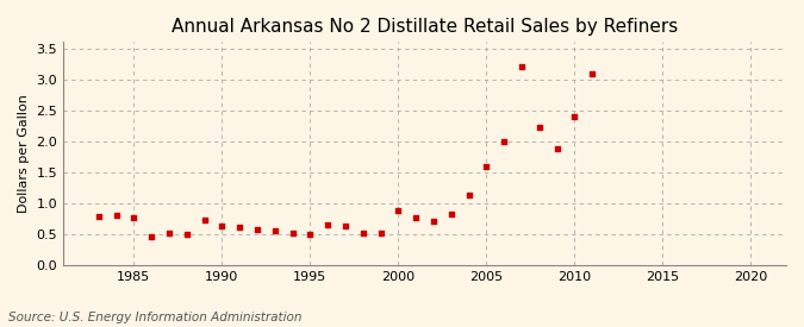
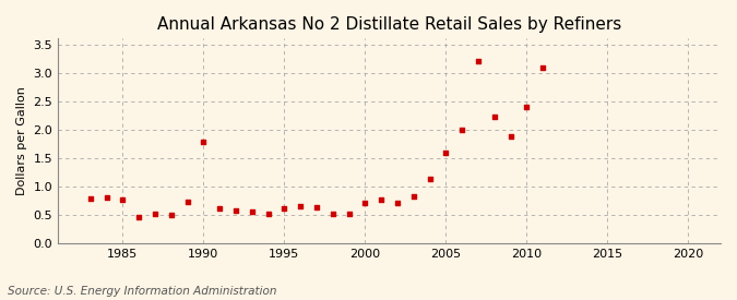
1990: 0.64 -> 1.78
1995: 0.50 -> 0.62
2000: 0.88 -> 0.72
